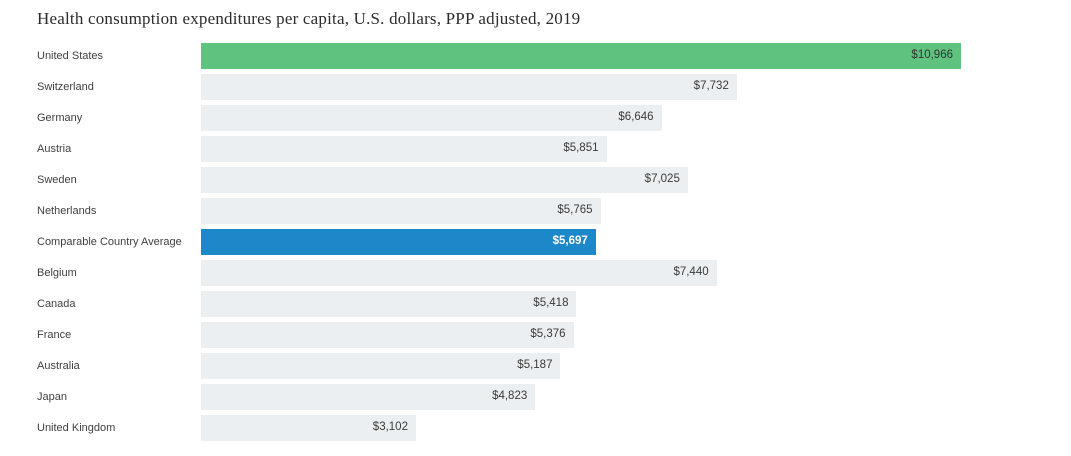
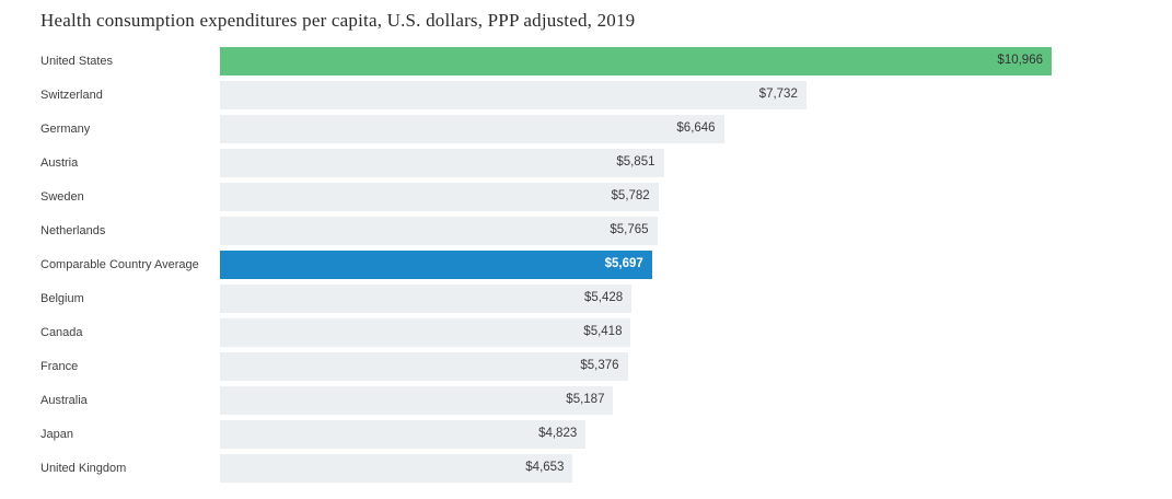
Sweden: $7,025 -> $5,782
Belgium: $7,440 -> $5,428
United Kingdom: $3,102 -> $4,653
